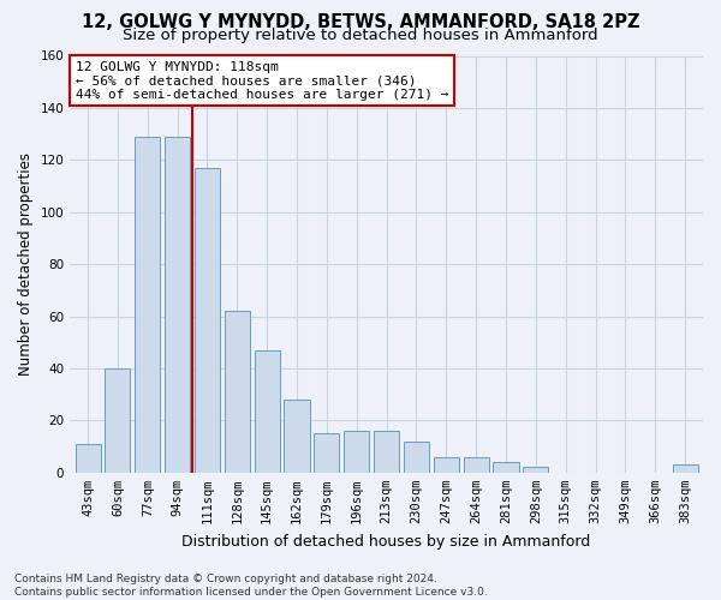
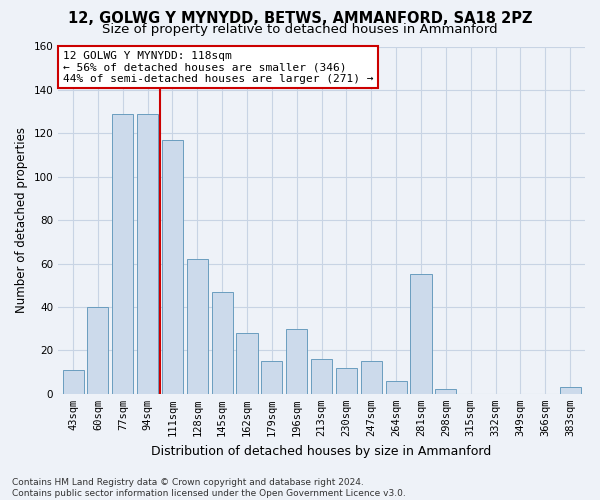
196sqm: 16 -> 30
247sqm: 6 -> 15
281sqm: 4 -> 55
